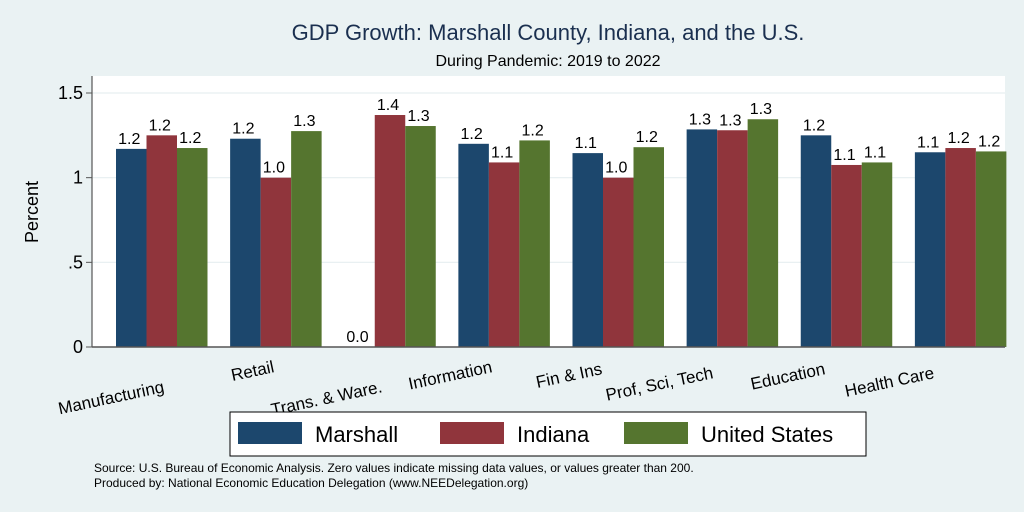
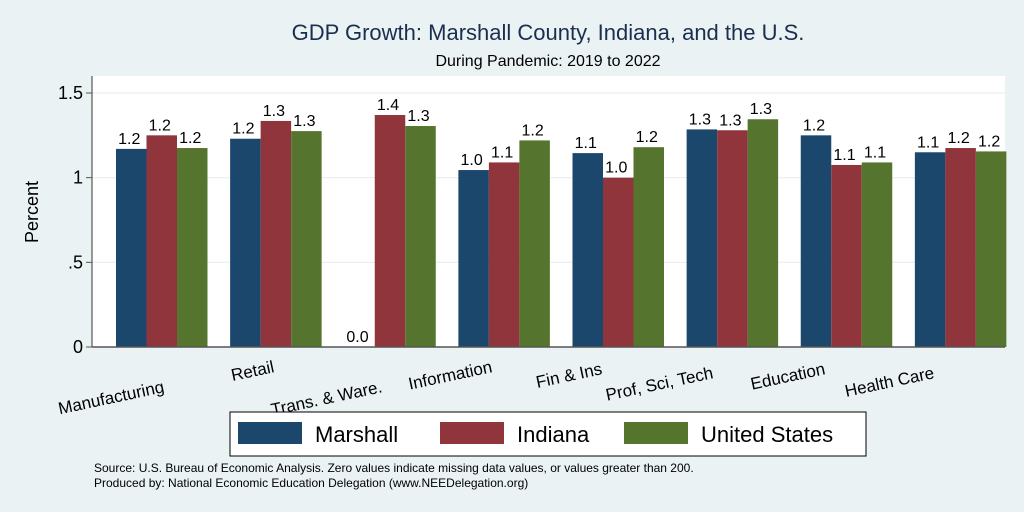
Indiana/Retail: 1.0 -> 1.3
Marshall/Information: 1.2 -> 1.0
